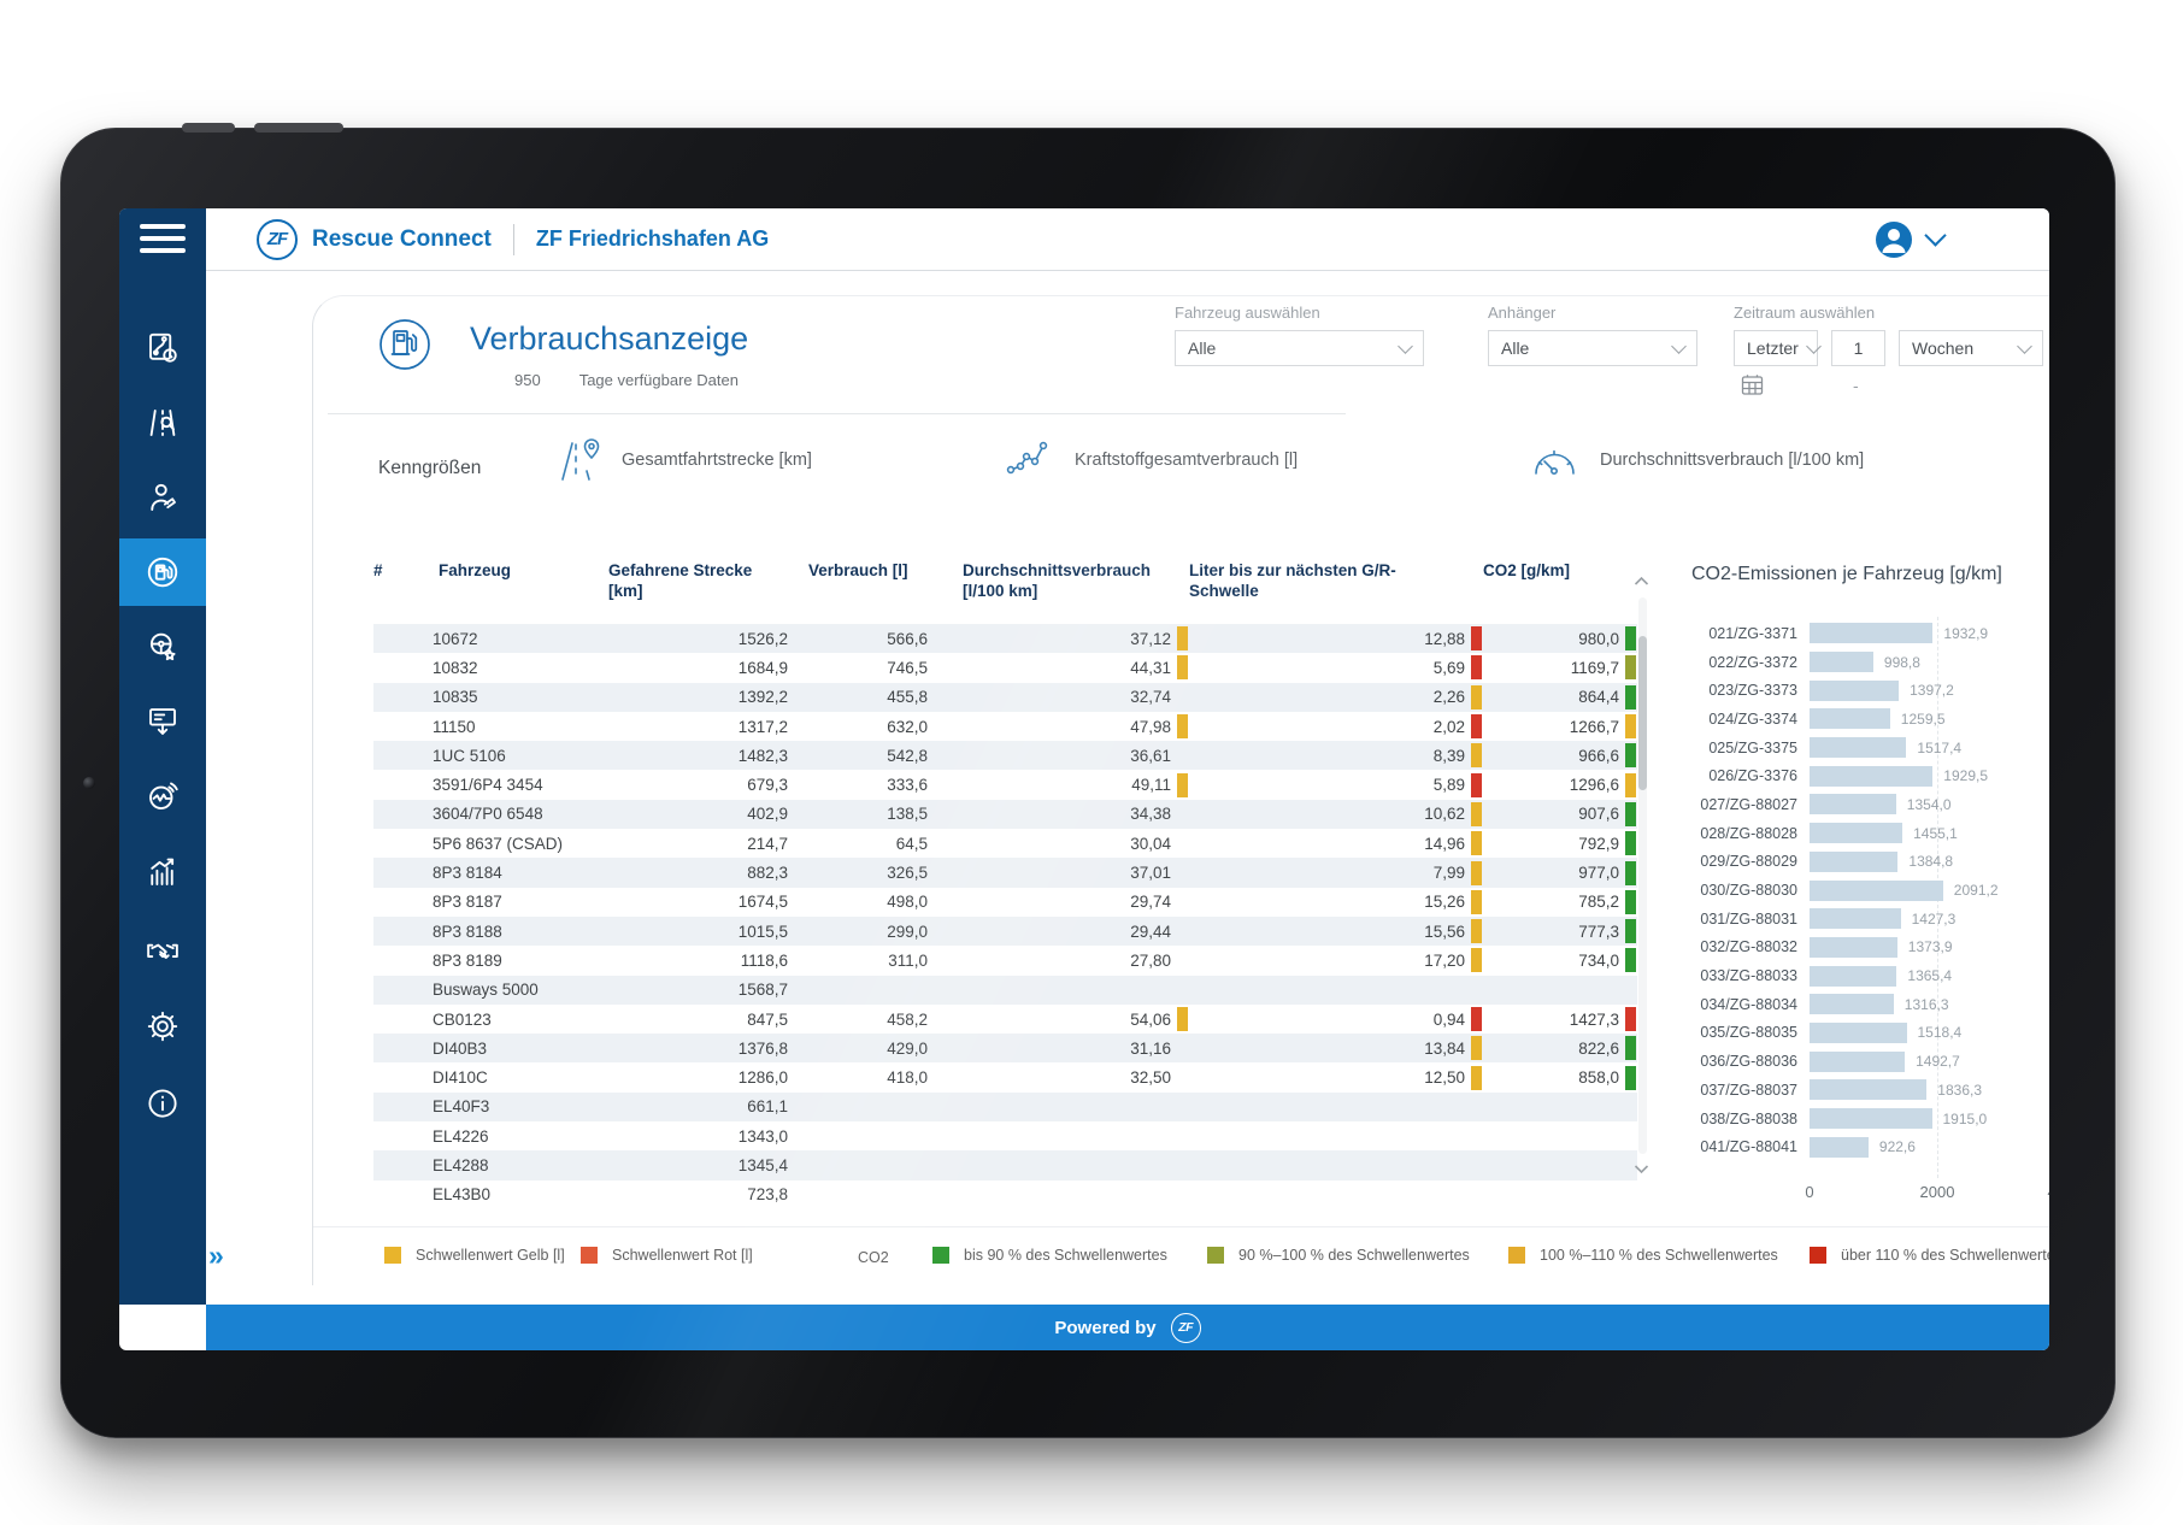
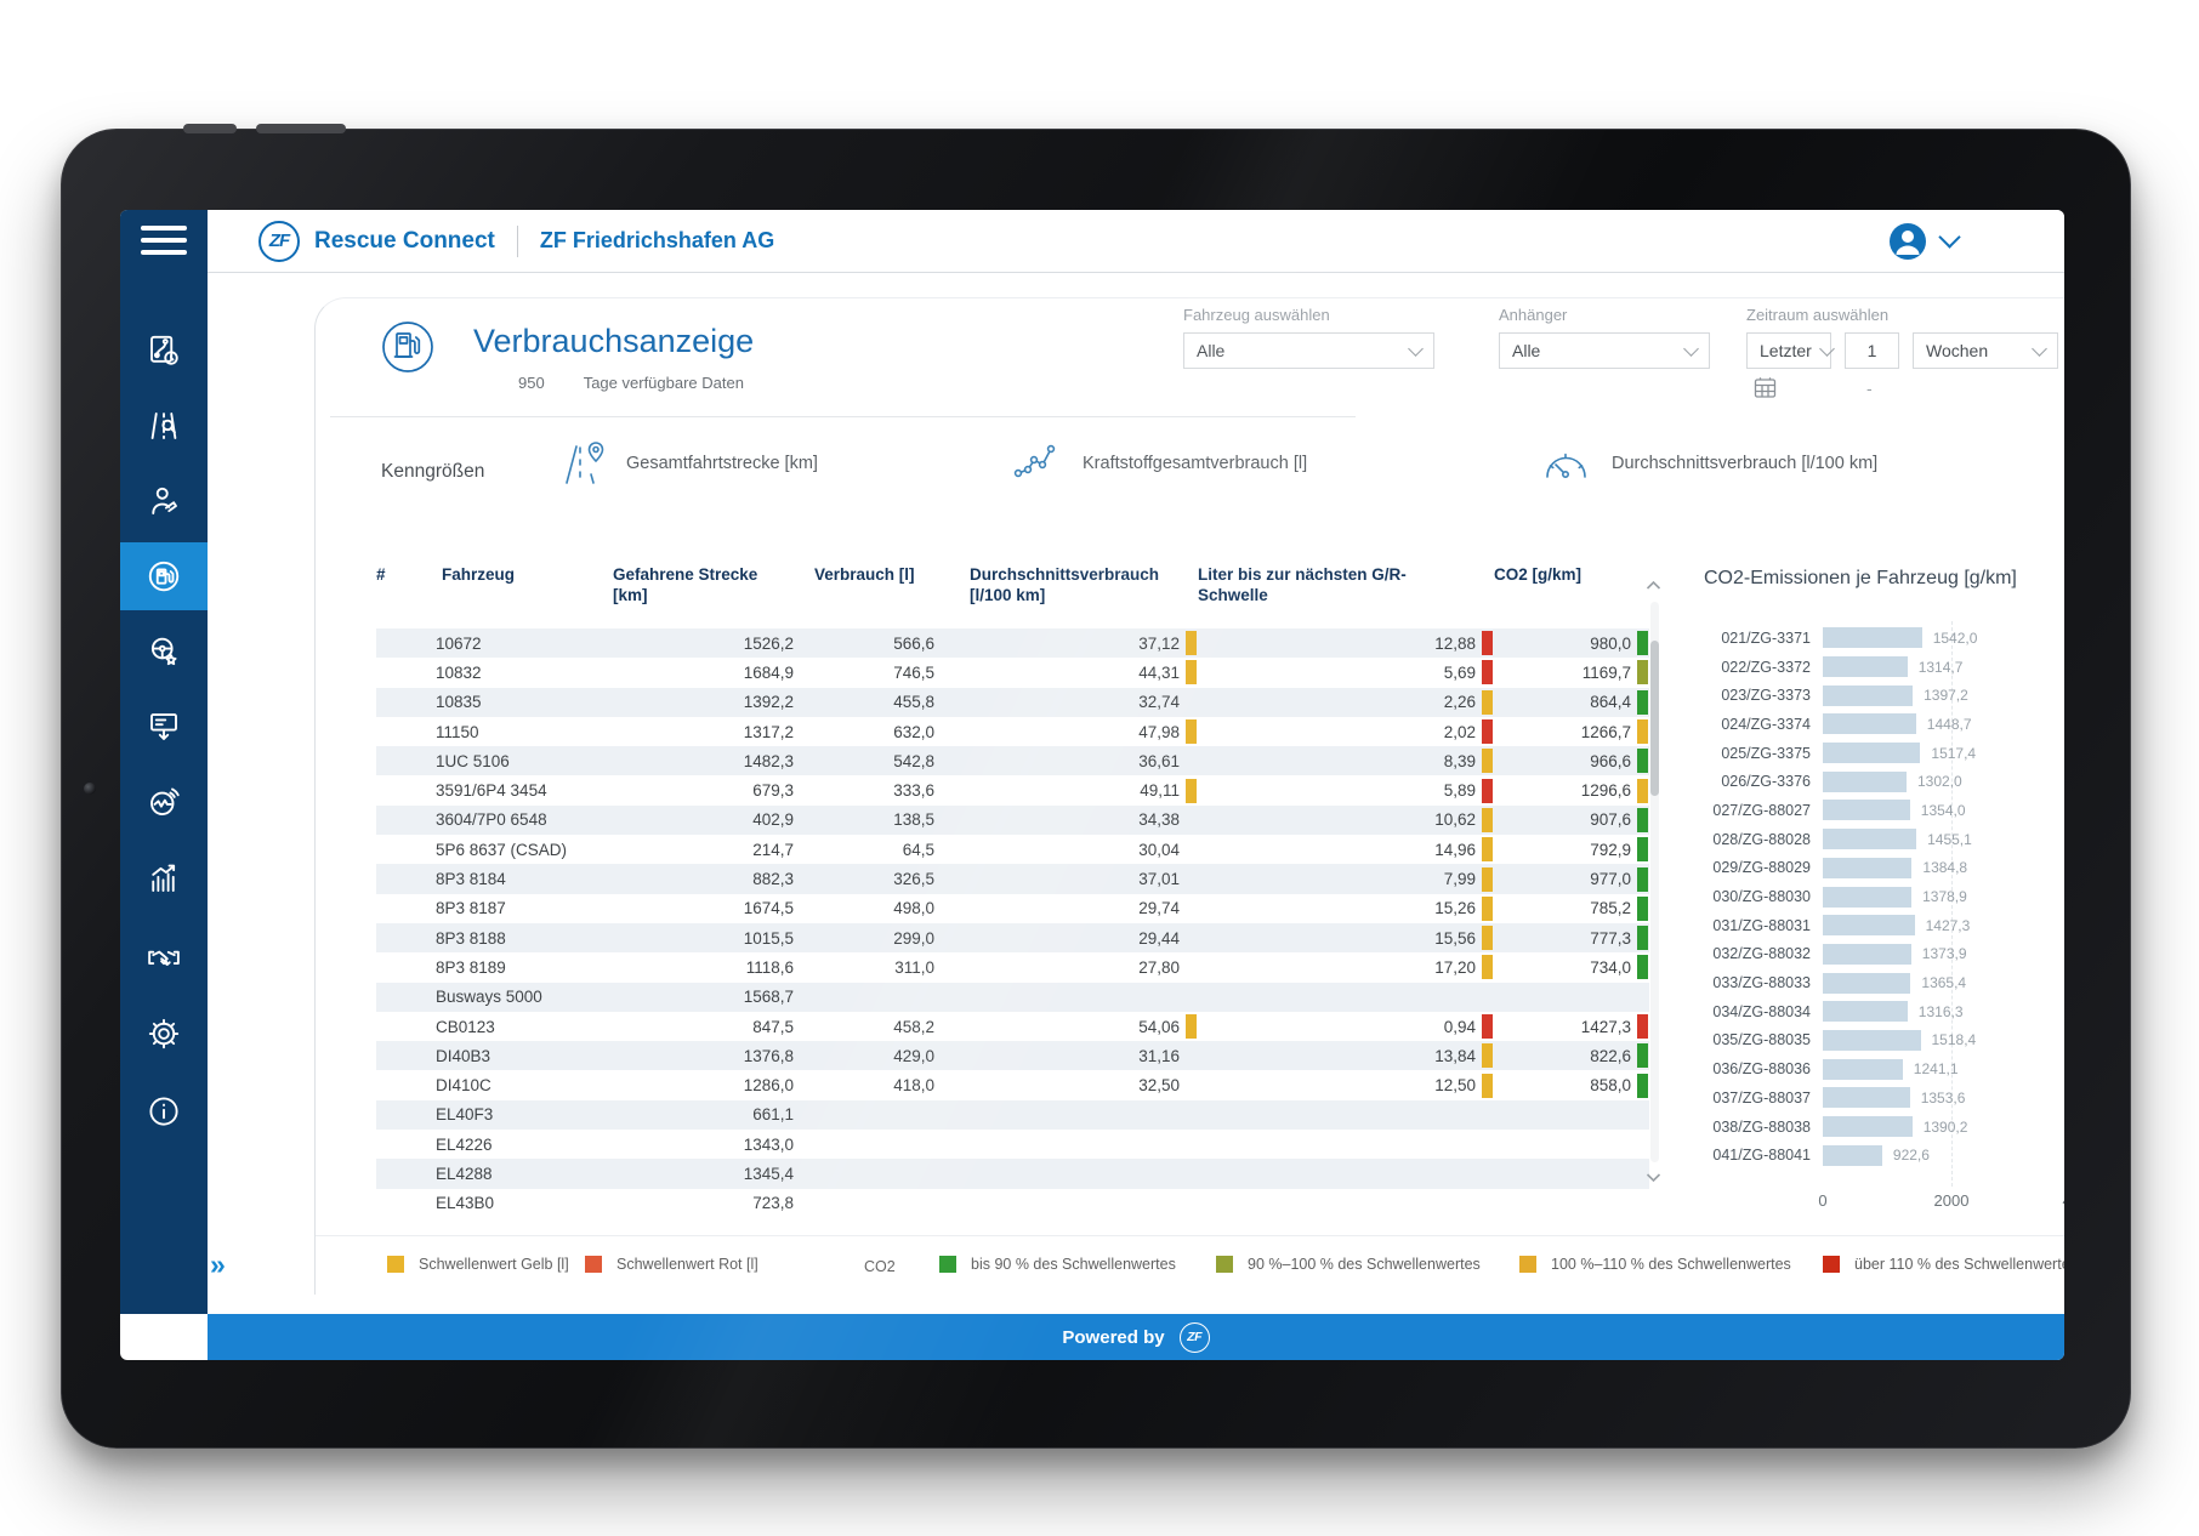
021/ZG-3371: 1932,9 -> 1542,0
022/ZG-3372: 998,8 -> 1314,7
024/ZG-3374: 1259,5 -> 1448,7
026/ZG-3376: 1929,5 -> 1302,0
030/ZG-88030: 2091,2 -> 1378,9
036/ZG-88036: 1492,7 -> 1241,1
037/ZG-88037: 1836,3 -> 1353,6
038/ZG-88038: 1915,0 -> 1390,2
